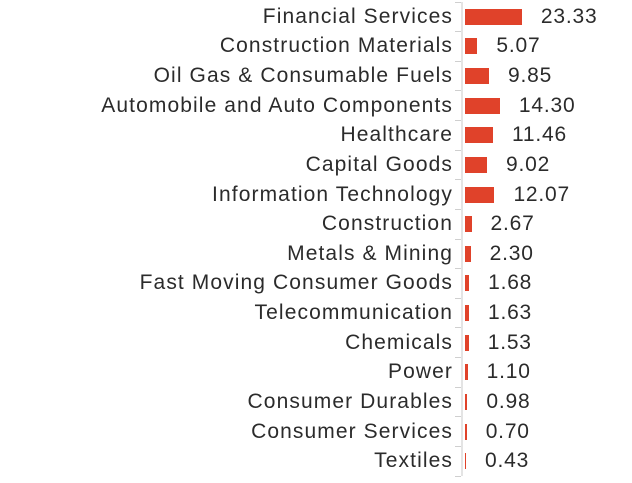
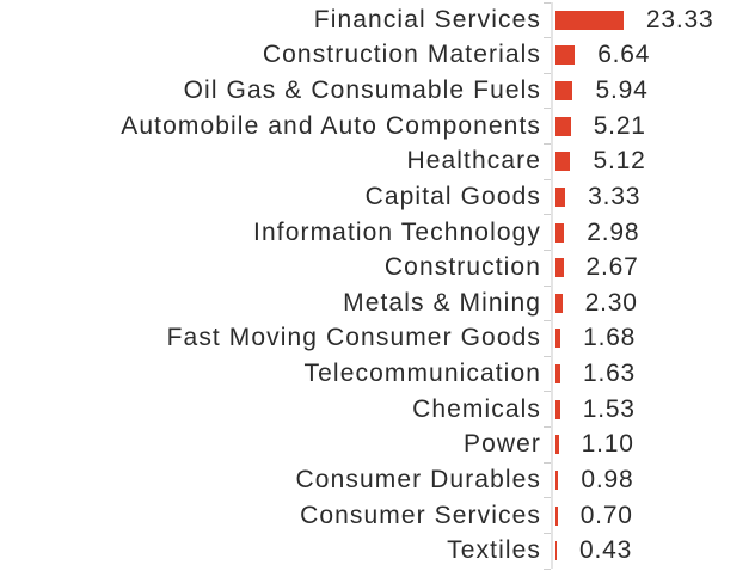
Construction Materials: 5.07 -> 6.64
Oil Gas & Consumable Fuels: 9.85 -> 5.94
Automobile and Auto Components: 14.30 -> 5.21
Healthcare: 11.46 -> 5.12
Capital Goods: 9.02 -> 3.33
Information Technology: 12.07 -> 2.98
